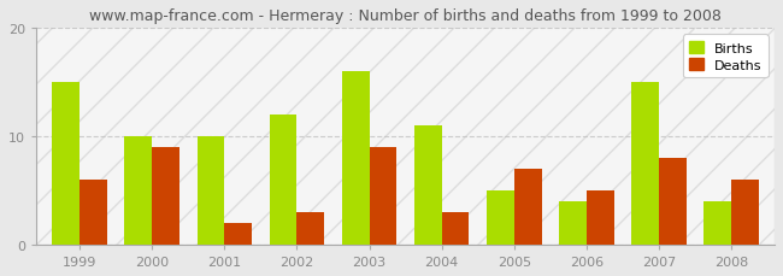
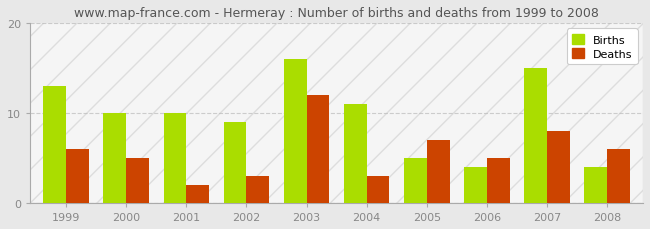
Births/1999: 15 -> 13
Deaths/2000: 9 -> 5
Births/2002: 12 -> 9
Deaths/2003: 9 -> 12
